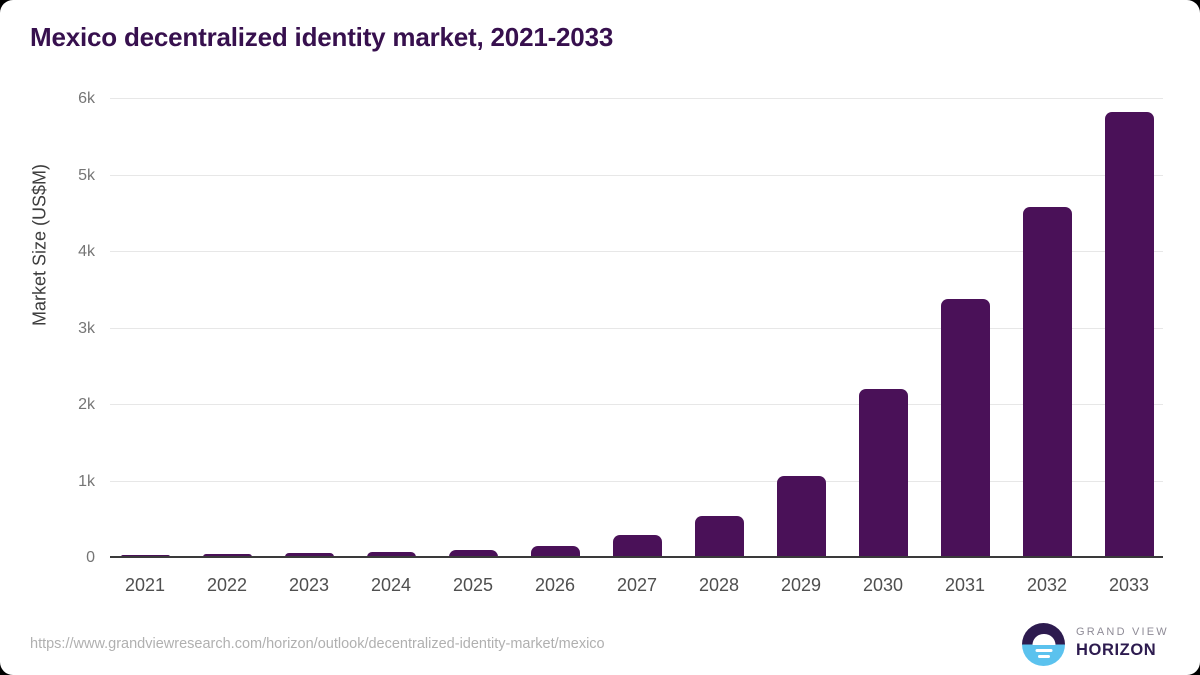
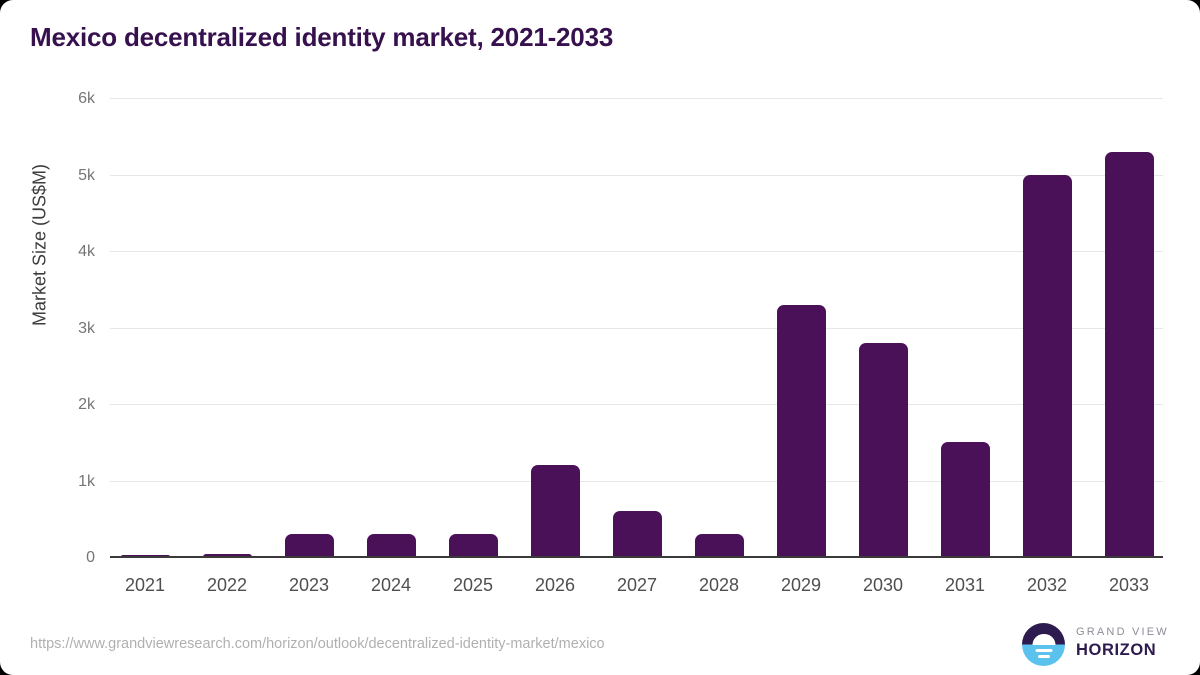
2023: 0.1k -> 0.3k
2024: 0.1k -> 0.3k
2025: 0.1k -> 0.3k
2026: 0.2k -> 1.2k
2027: 0.3k -> 0.6k
2028: 0.5k -> 0.3k
2029: 1.1k -> 3.3k
2030: 2.2k -> 2.8k
2031: 3.4k -> 1.5k
2032: 4.6k -> 5.0k
2033: 5.8k -> 5.3k
